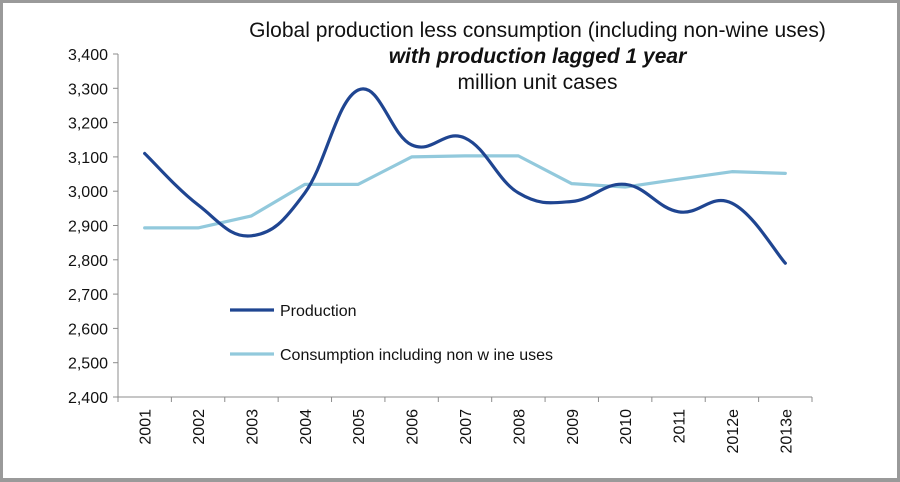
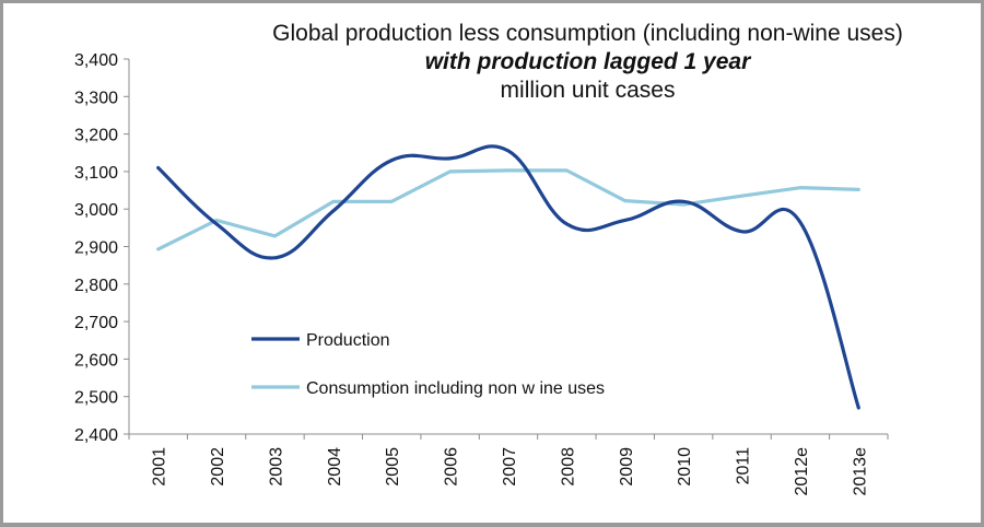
Consumption including non w ine uses/2002: 2890 -> 2970
Production/2005: 3300 -> 3130
Production/2008: 3000 -> 2960
Production/2013e: 2790 -> 2470
